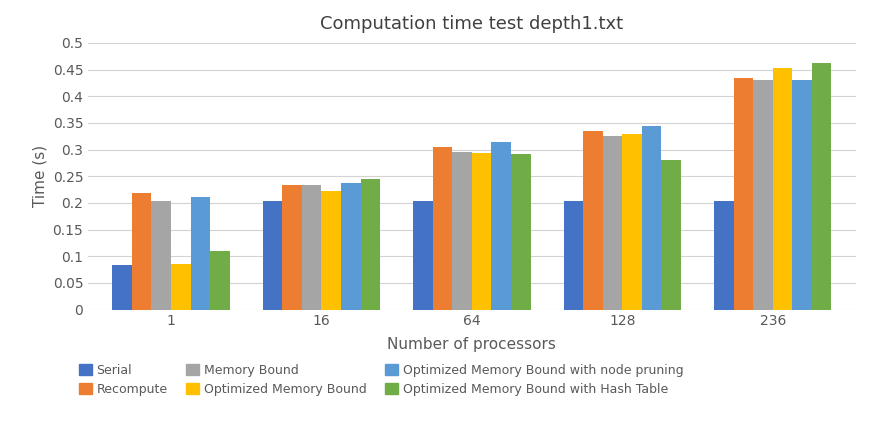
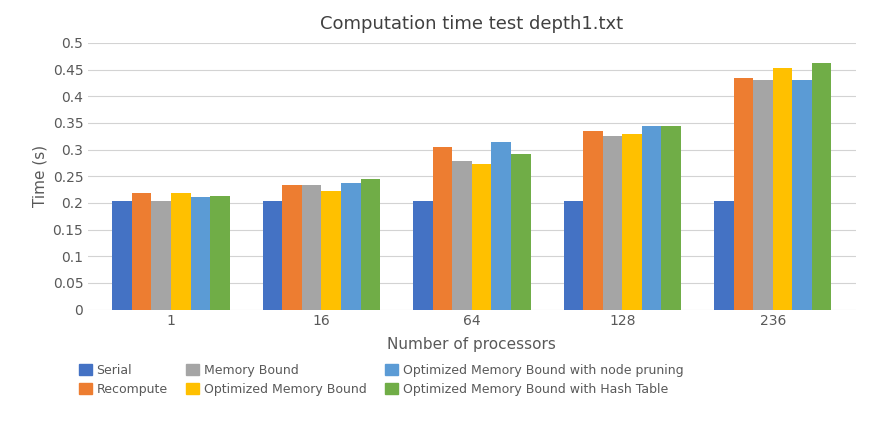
Serial/1: 0.084 -> 0.204
Optimized Memory Bound/1: 0.086 -> 0.218
Optimized Memory Bound with Hash Table/1: 0.110 -> 0.213
Memory Bound/64: 0.296 -> 0.278
Optimized Memory Bound/64: 0.294 -> 0.274
Optimized Memory Bound with Hash Table/128: 0.280 -> 0.345
